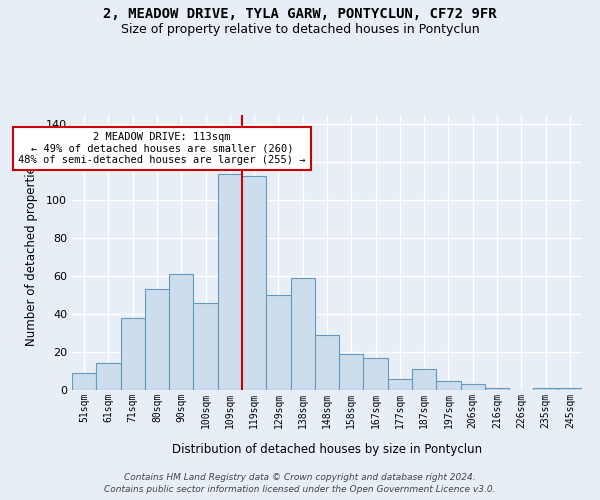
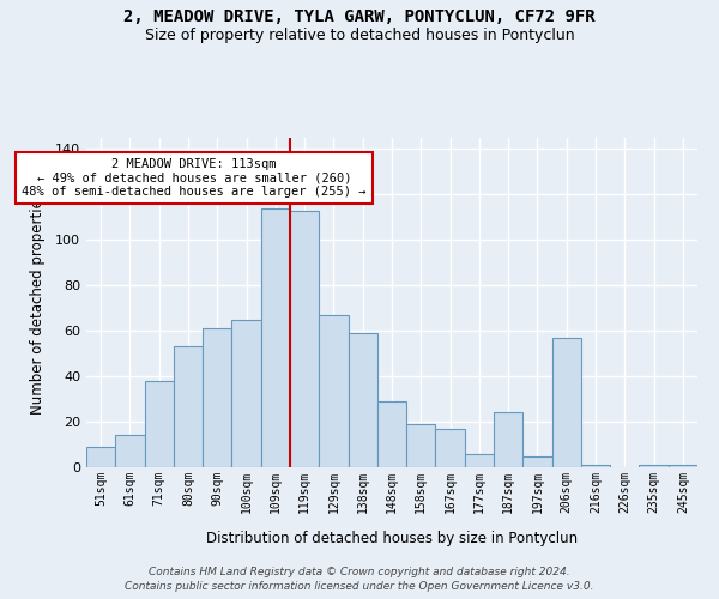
100sqm: 46 -> 65
129sqm: 50 -> 67
187sqm: 11 -> 24
206sqm: 3 -> 57
